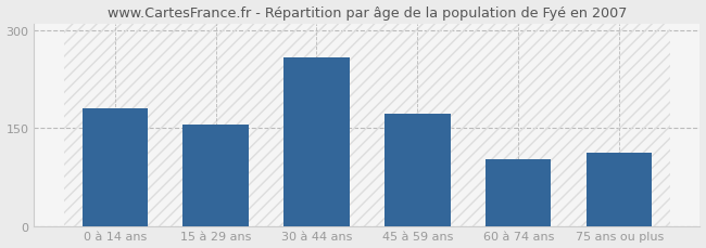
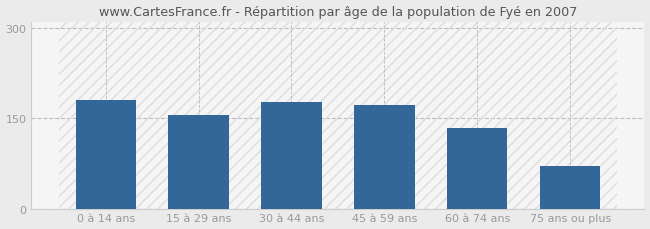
30 à 44 ans: 258 -> 177
60 à 74 ans: 102 -> 134
75 ans ou plus: 112 -> 70
